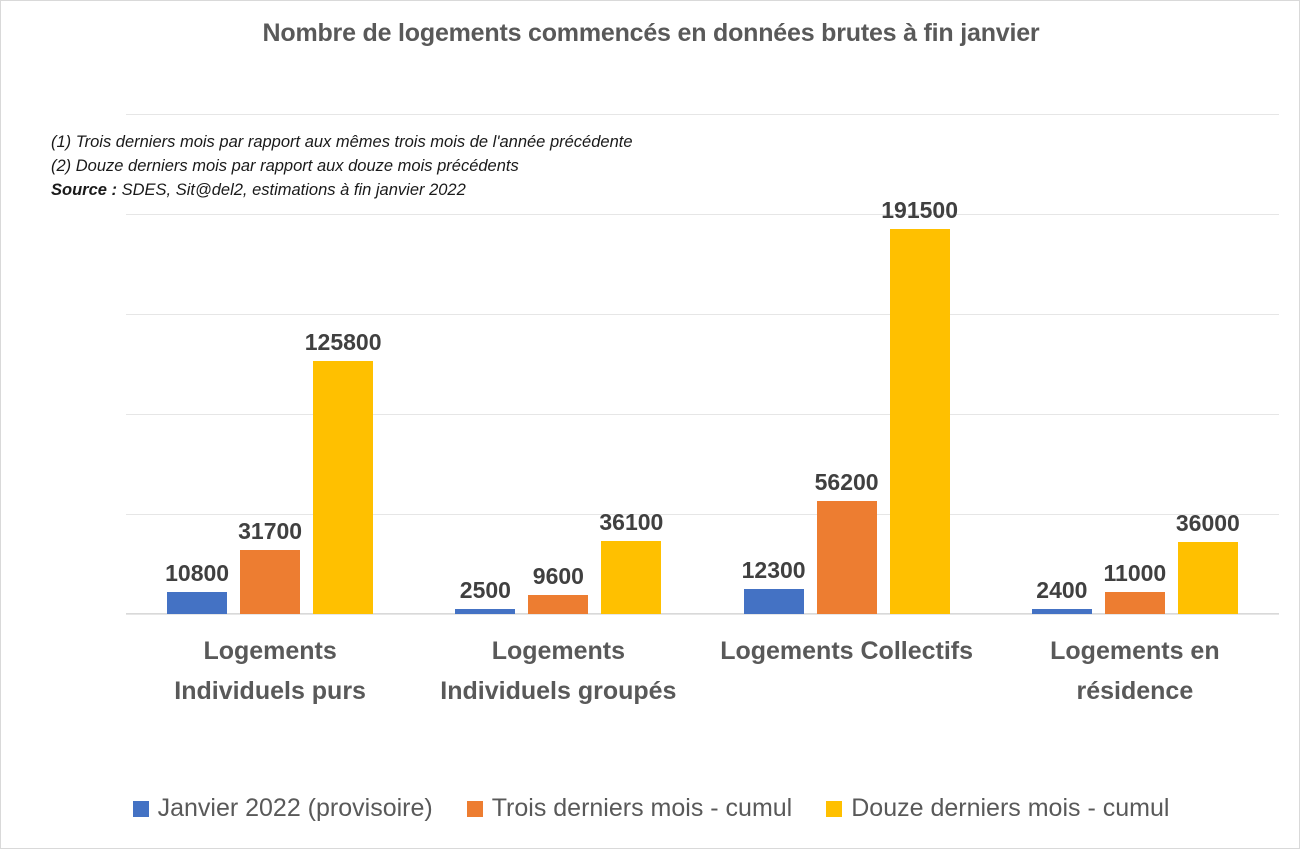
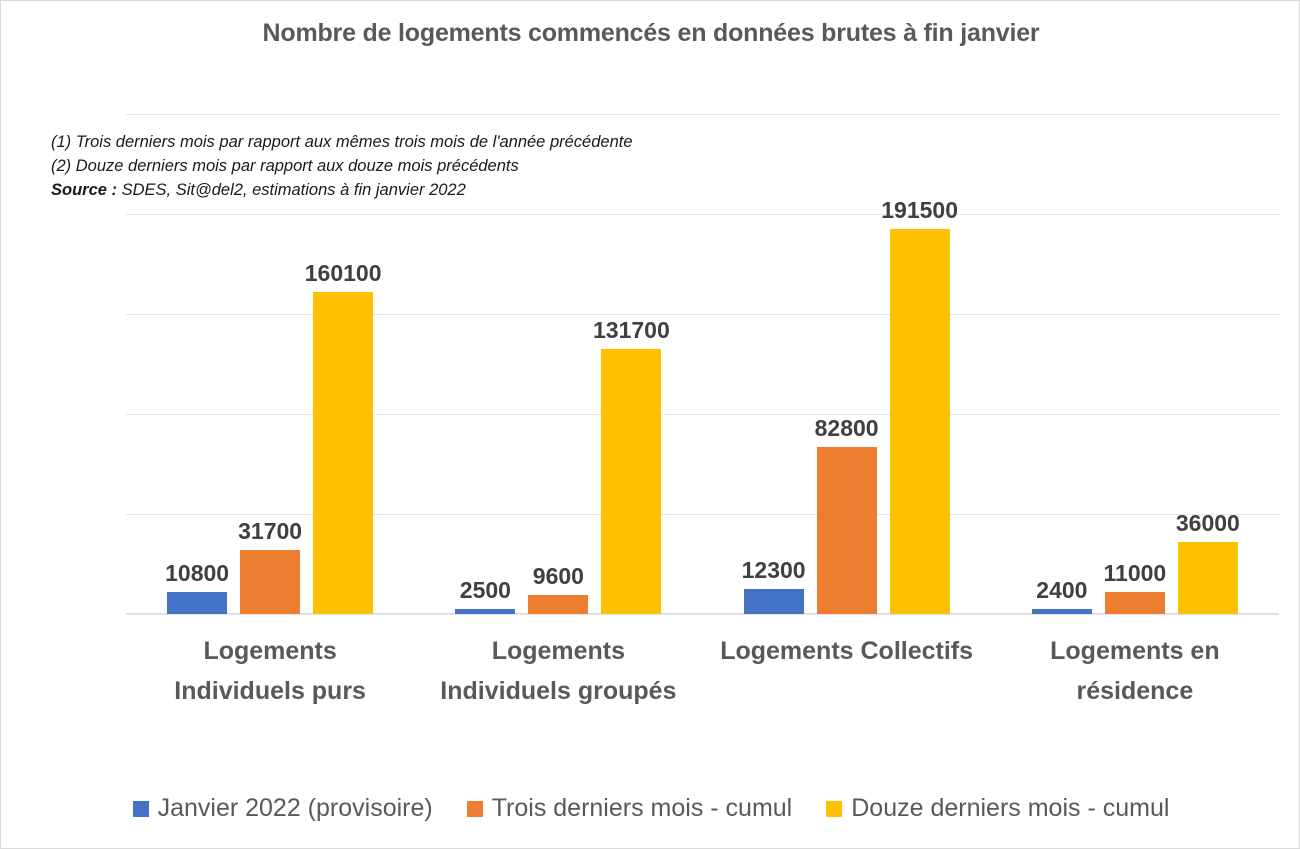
Douze derniers mois - cumul/Logements Individuels purs: 125800 -> 160100
Douze derniers mois - cumul/Logements Individuels groupés: 36100 -> 131700
Trois derniers mois - cumul/Logements Collectifs: 56200 -> 82800
